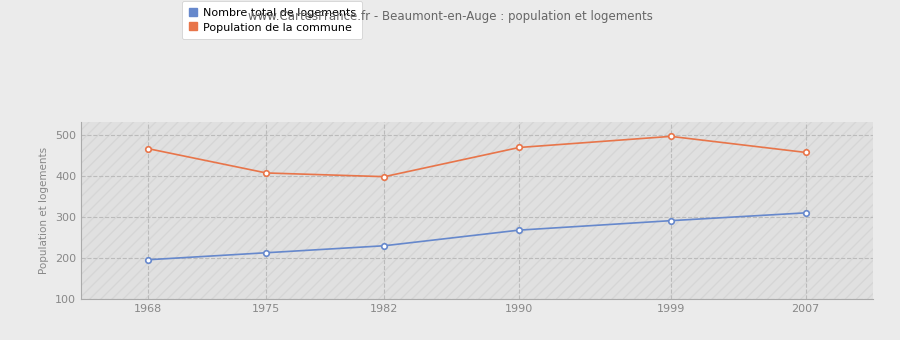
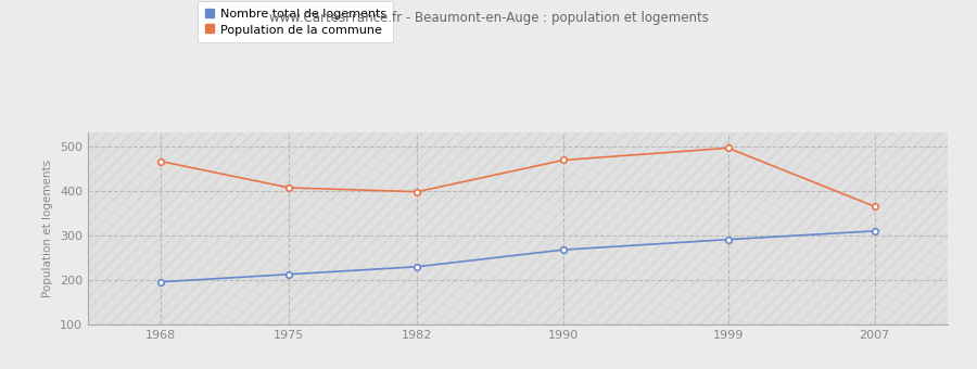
Population de la commune/2007: 457 -> 365
